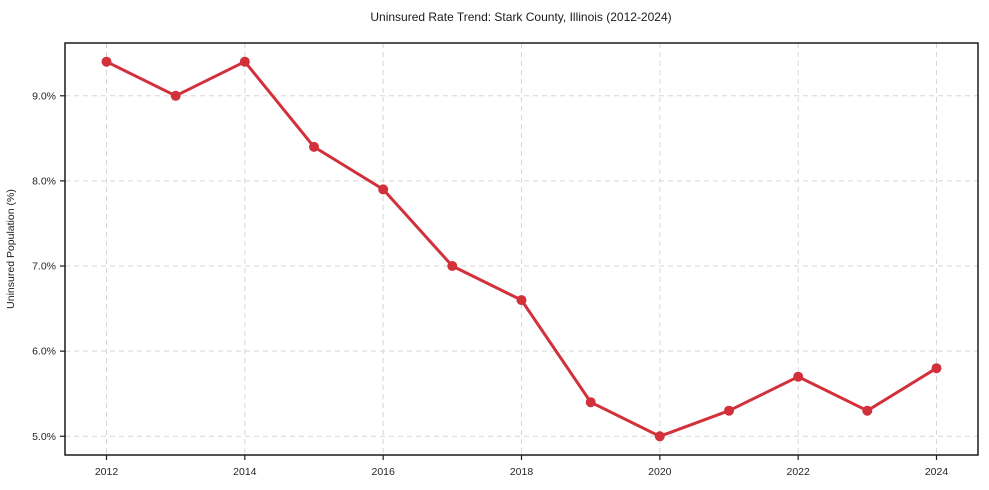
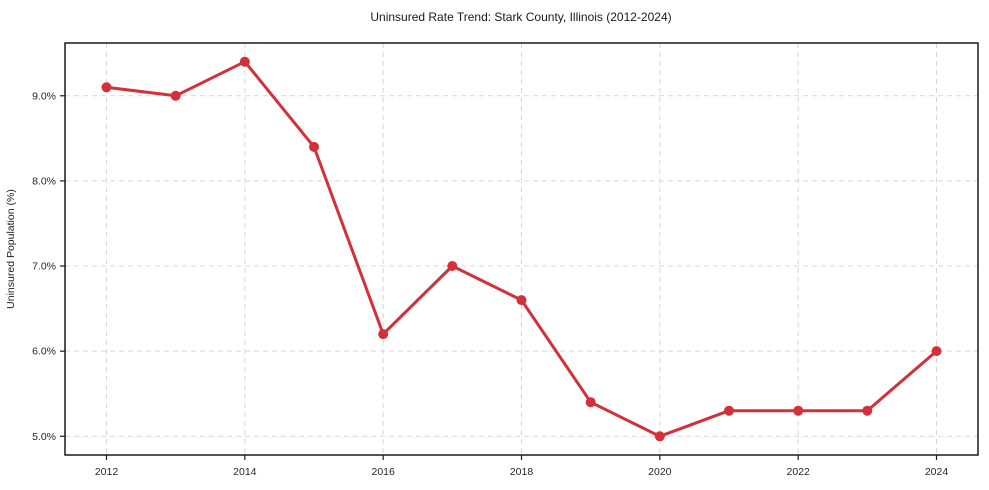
2012: 9.4% -> 9.1%
2016: 7.9% -> 6.2%
2022: 5.7% -> 5.3%
2024: 5.8% -> 6.0%
